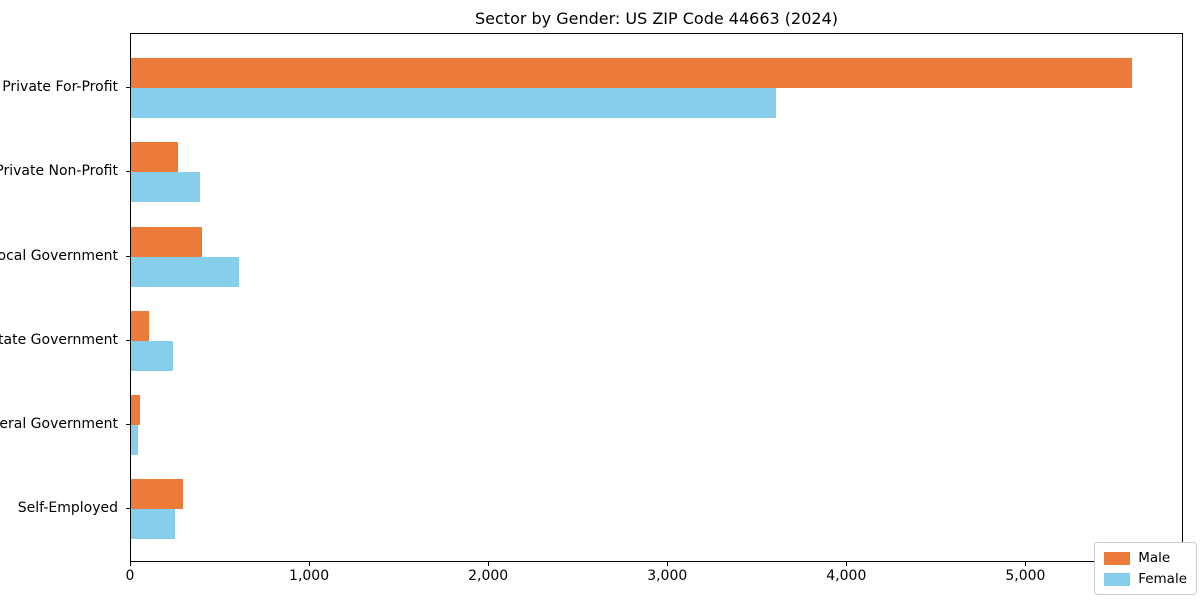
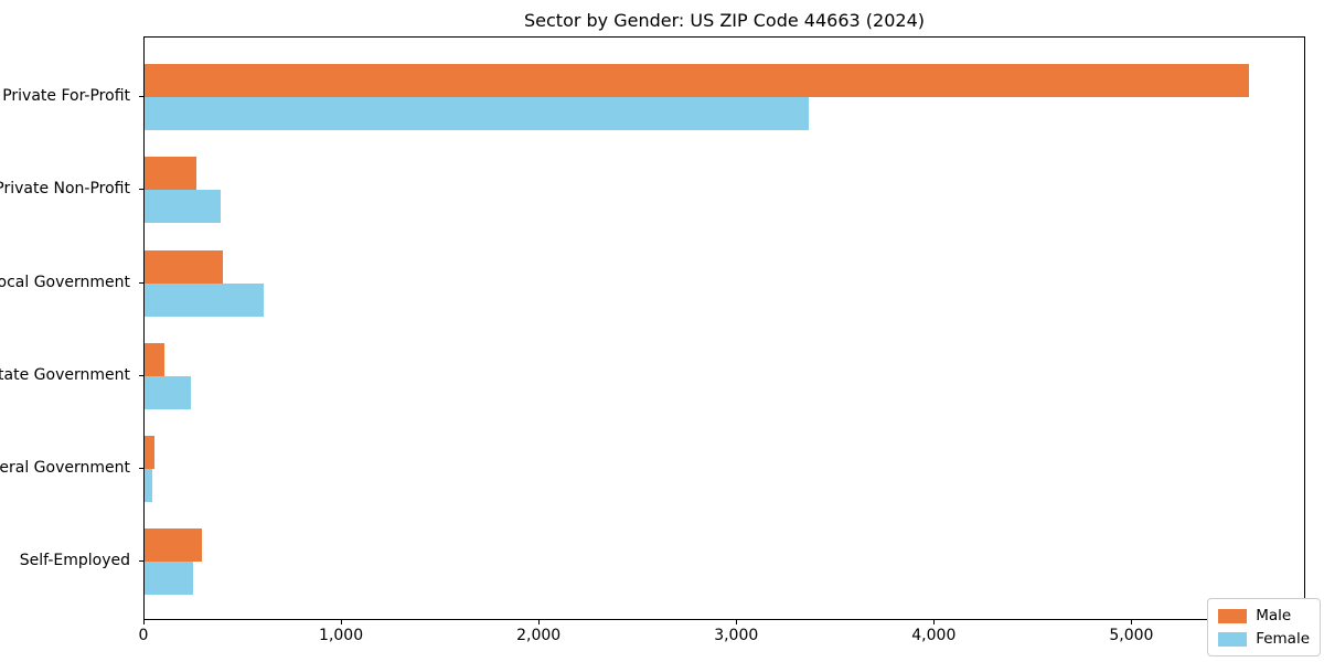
Female/Private For-Profit: 3610 -> 3370
